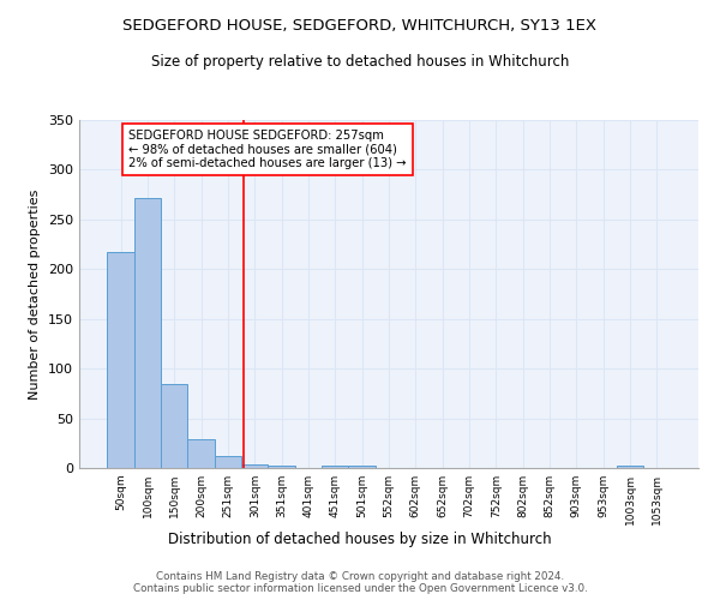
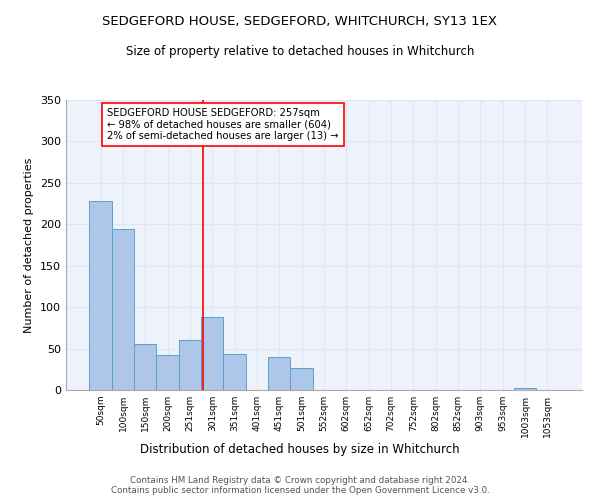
50sqm: 217 -> 228
100sqm: 271 -> 194
150sqm: 84 -> 56
200sqm: 29 -> 42
251sqm: 12 -> 60
301sqm: 4 -> 88
351sqm: 3 -> 44
451sqm: 3 -> 40
501sqm: 3 -> 26
